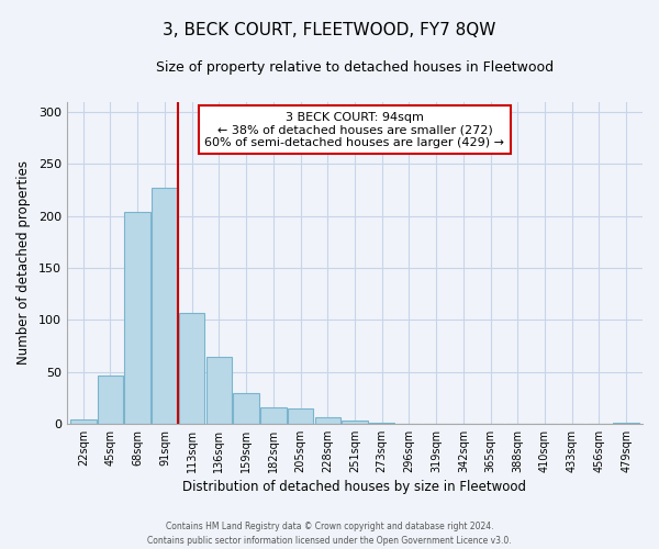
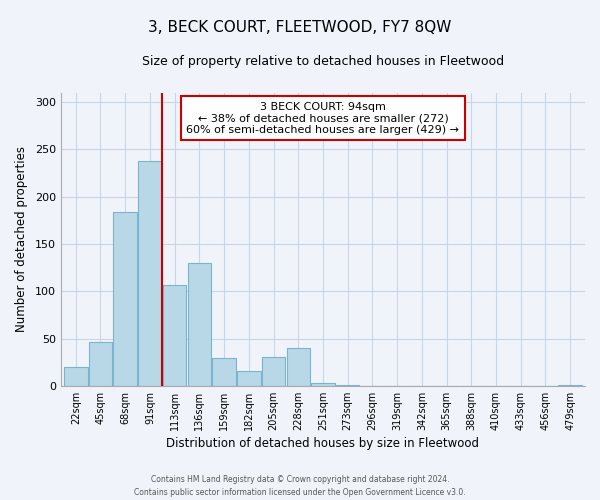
22sqm: 4 -> 20
68sqm: 204 -> 184
91sqm: 227 -> 238
136sqm: 64 -> 130
205sqm: 15 -> 30
228sqm: 6 -> 40
